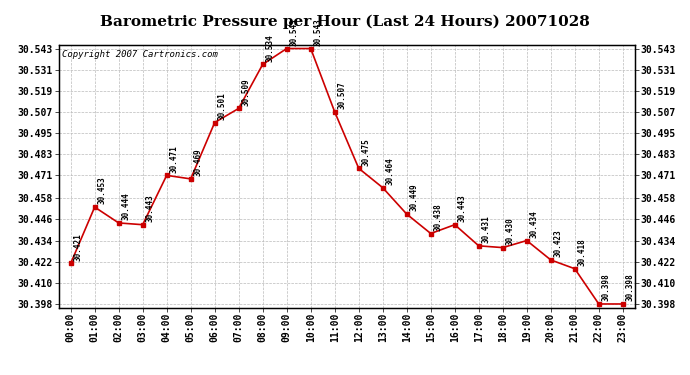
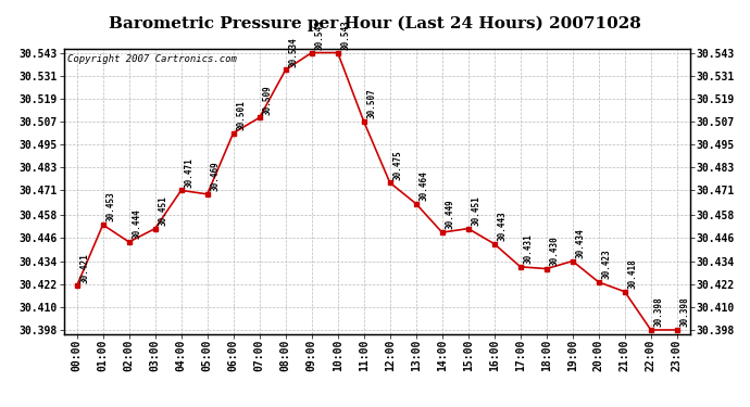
03:00: 30.443 -> 30.451
15:00: 30.438 -> 30.451
